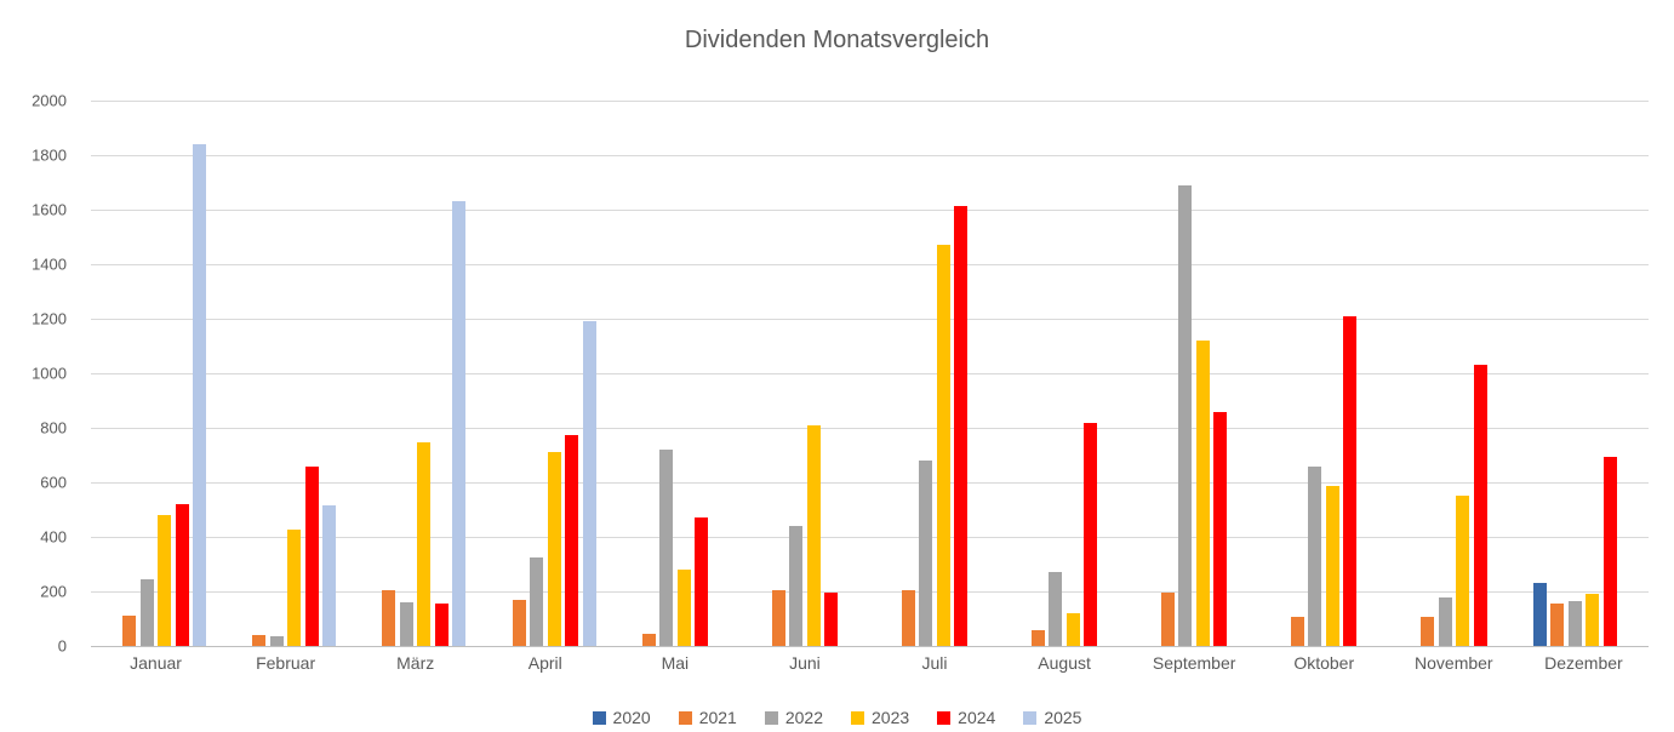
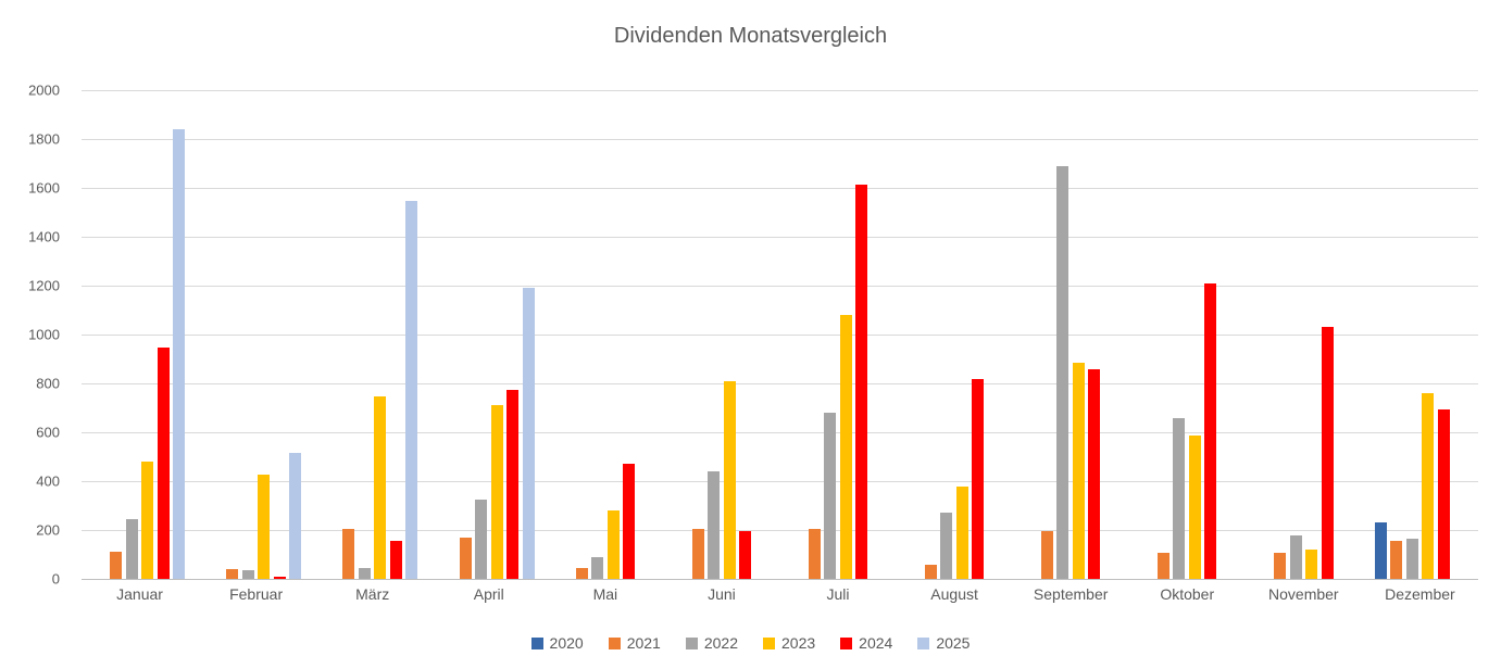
2024/Januar: 520 -> 940
2024/Februar: 660 -> 10
2022/März: 160 -> 40
2025/März: 1630 -> 1540
2022/Mai: 720 -> 90
2023/Juli: 1470 -> 1080
2023/August: 120 -> 380
2023/September: 1120 -> 880
2023/November: 550 -> 120
2023/Dezember: 190 -> 760
